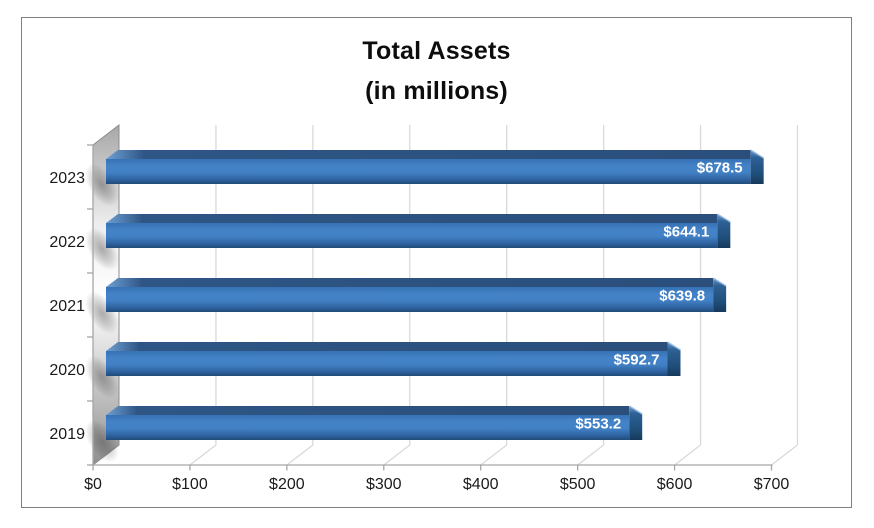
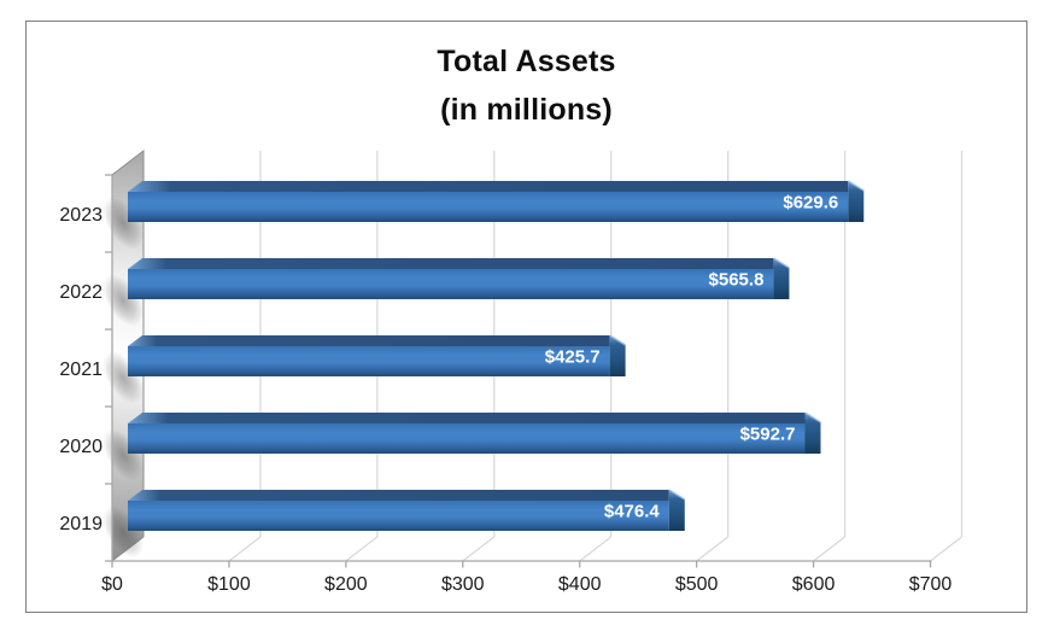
2023: $678.5 -> $629.6
2022: $644.1 -> $565.8
2021: $639.8 -> $425.7
2019: $553.2 -> $476.4
